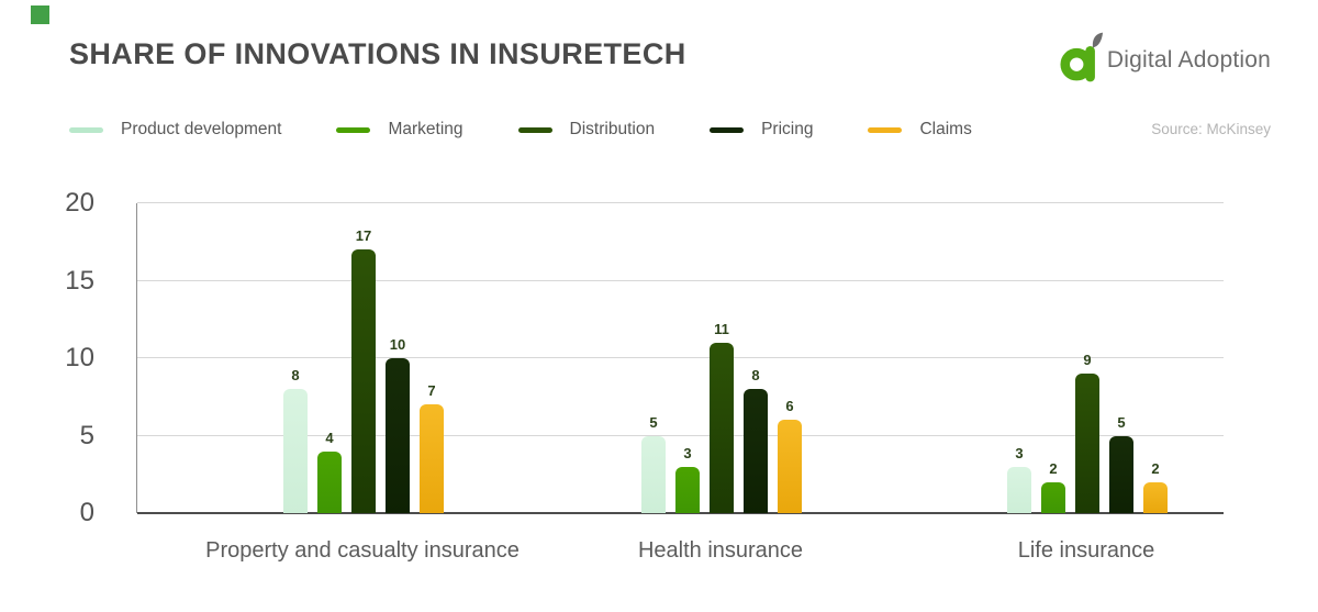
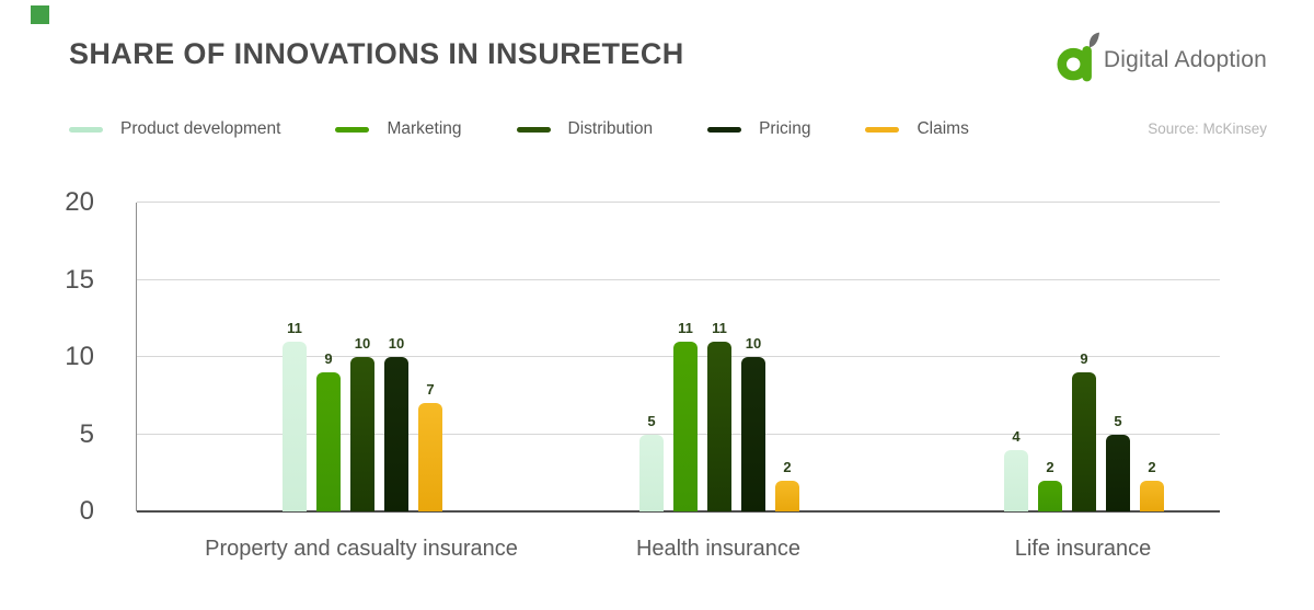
Product development/Property and casualty insurance: 8 -> 11
Marketing/Property and casualty insurance: 4 -> 9
Distribution/Property and casualty insurance: 17 -> 10
Marketing/Health insurance: 3 -> 11
Pricing/Health insurance: 8 -> 10
Claims/Health insurance: 6 -> 2
Product development/Life insurance: 3 -> 4
